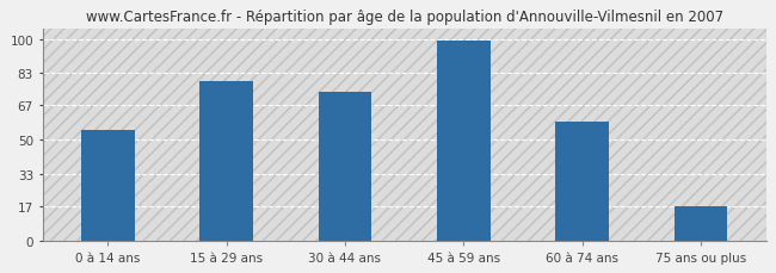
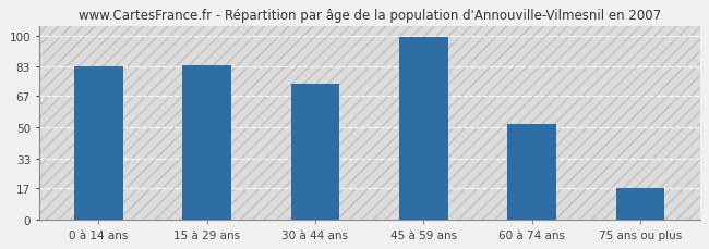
0 à 14 ans: 55 -> 83
15 à 29 ans: 79 -> 84
60 à 74 ans: 59 -> 52
